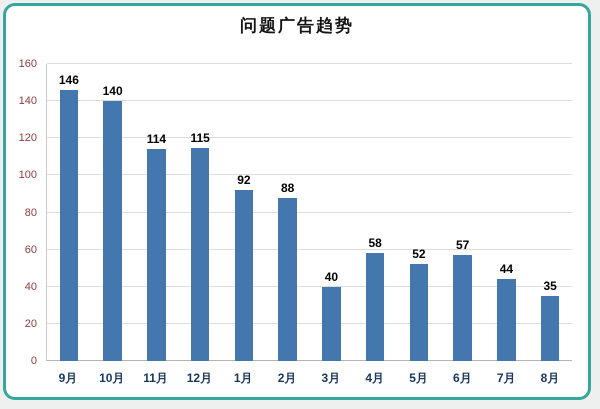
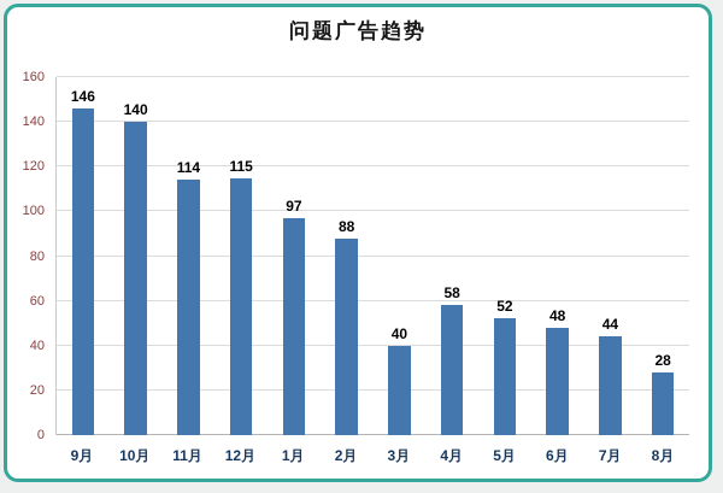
1月: 92 -> 97
6月: 57 -> 48
8月: 35 -> 28
